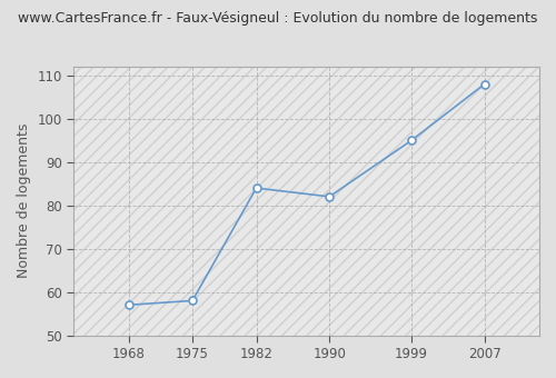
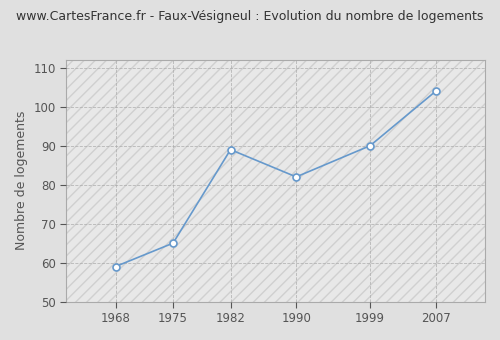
1968: 57 -> 59
1975: 58 -> 65
1982: 84 -> 89
1999: 95 -> 90
2007: 108 -> 104
